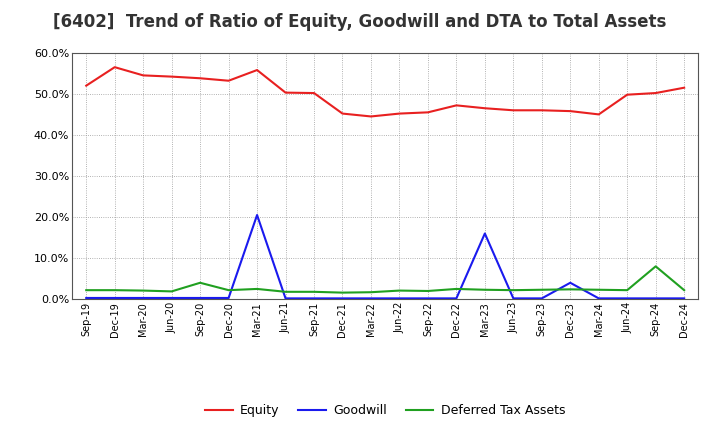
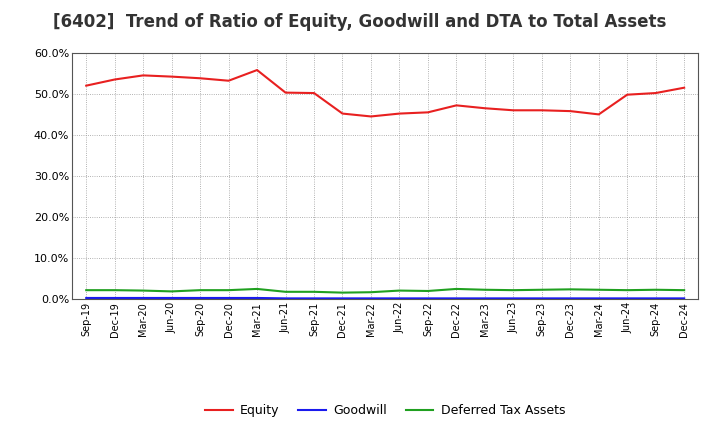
Equity/Dec-19: 56.5% -> 53.5%
Deferred Tax Assets/Sep-20: 4.0% -> 2.2%
Goodwill/Mar-21: 20.5% -> 0.3%
Goodwill/Mar-23: 16.0% -> 0.2%
Goodwill/Dec-23: 4.0% -> 0.2%
Deferred Tax Assets/Sep-24: 8.0% -> 2.3%
